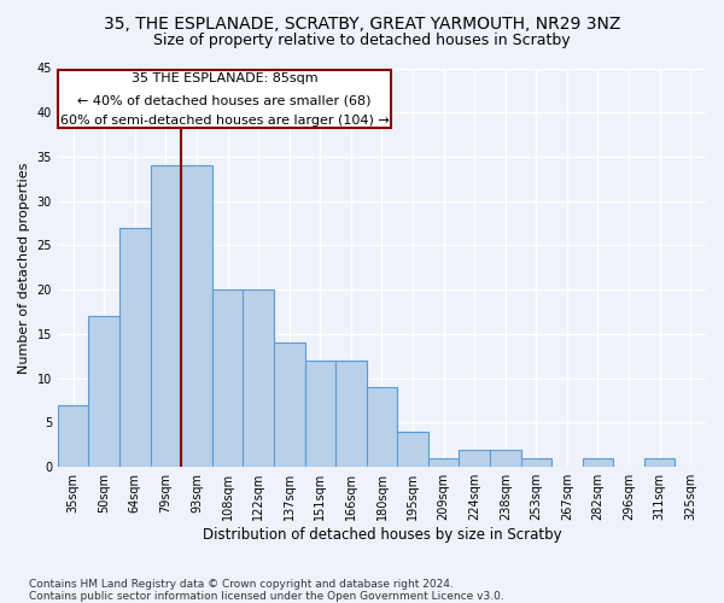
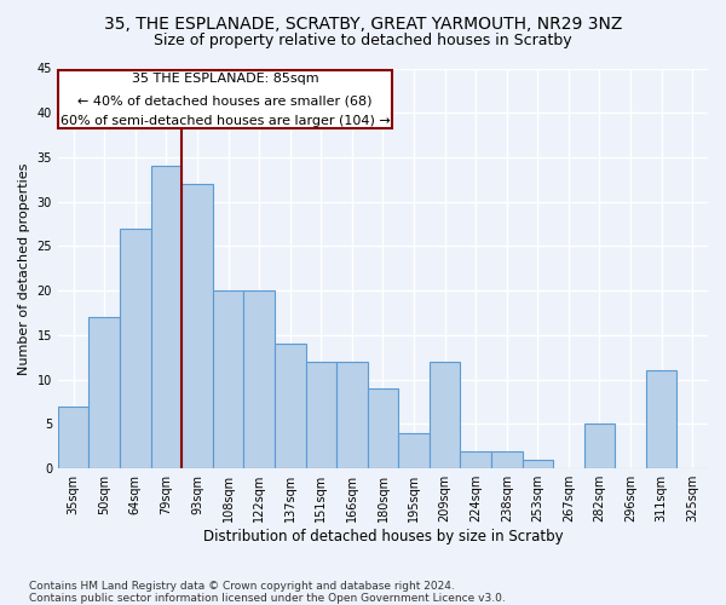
93sqm: 34 -> 32
209sqm: 1 -> 12
282sqm: 1 -> 5
311sqm: 1 -> 11
